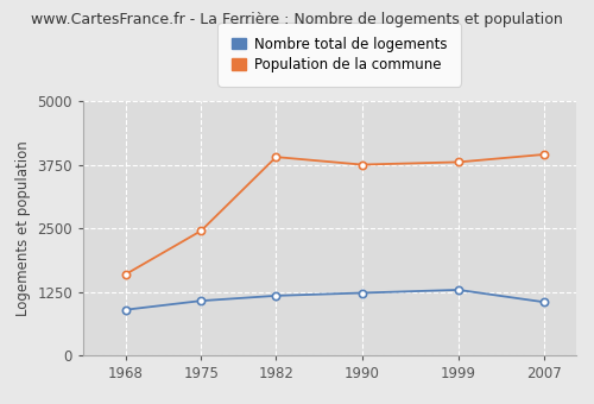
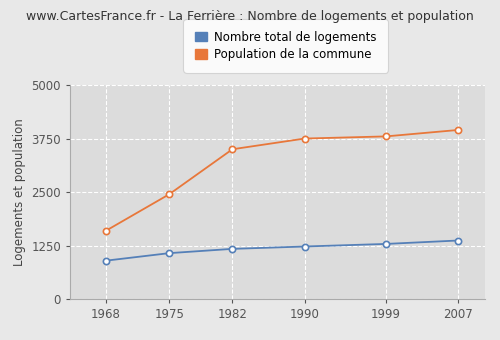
Population de la commune/1982: 3900 -> 3500
Nombre total de logements/2007: 1050 -> 1370
